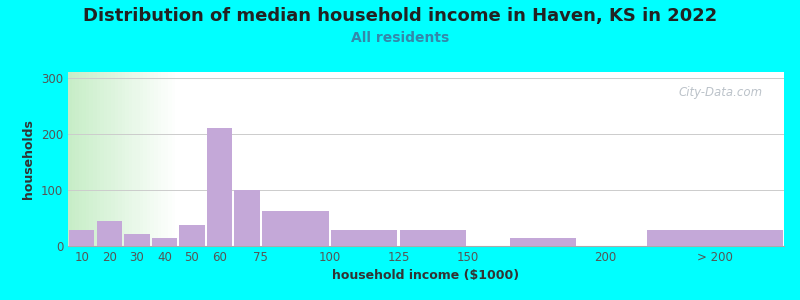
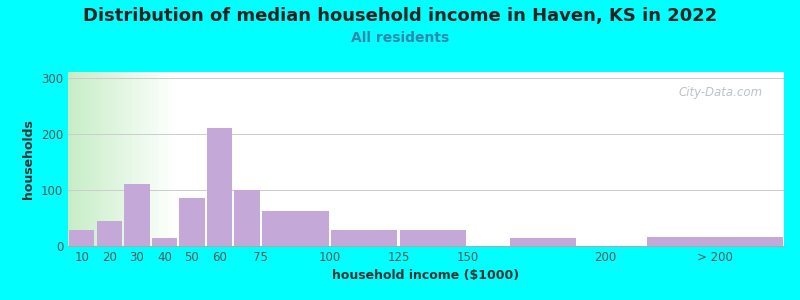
30: 22 -> 110
50: 38 -> 86
> 200: 28 -> 16
